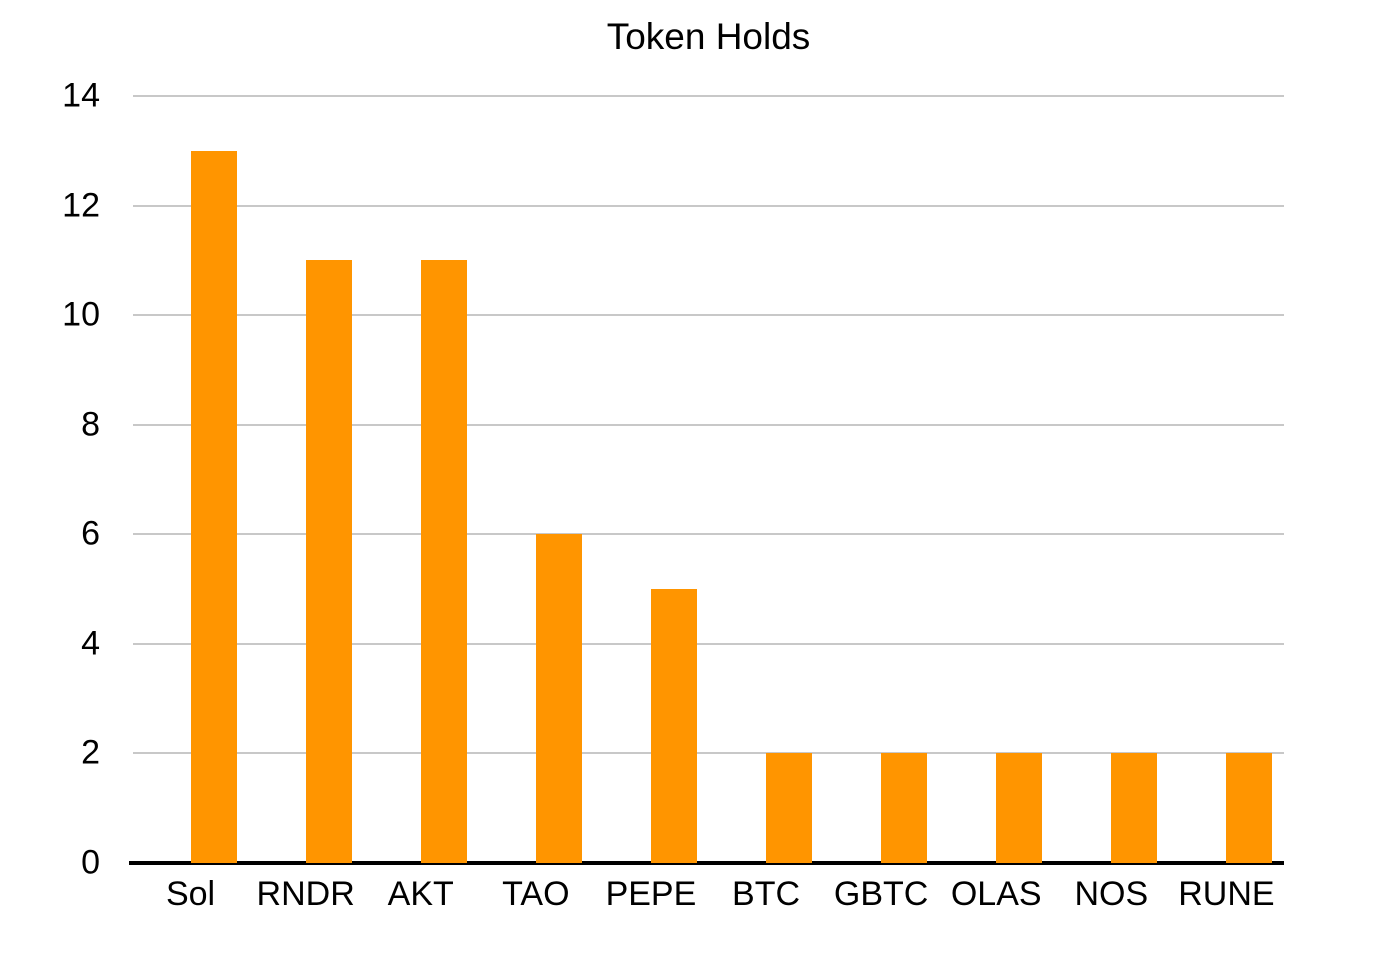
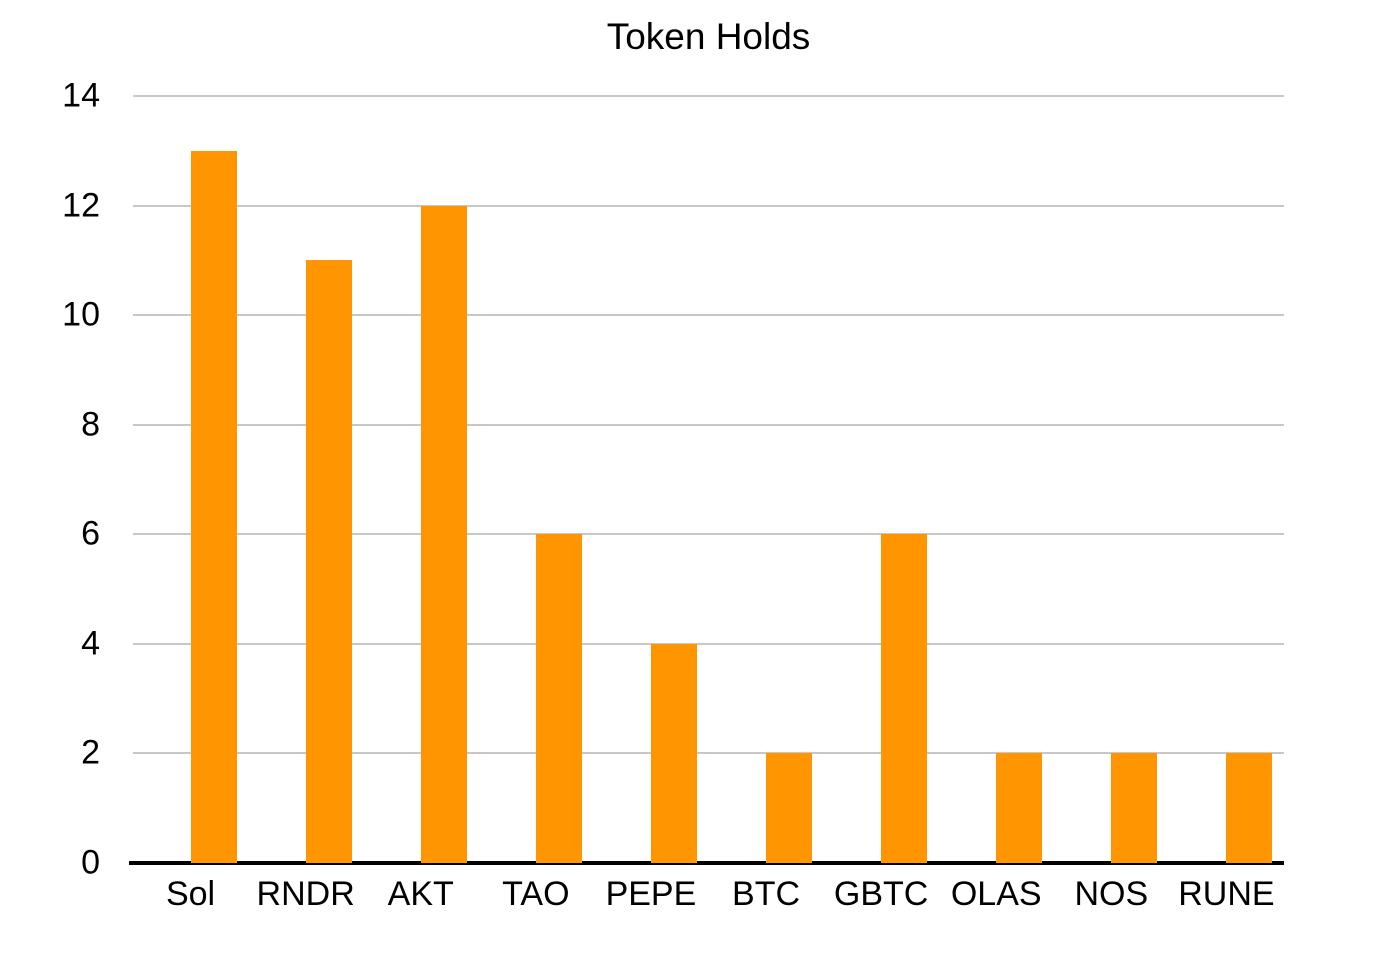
AKT: 11 -> 12
PEPE: 5 -> 4
GBTC: 2 -> 6
